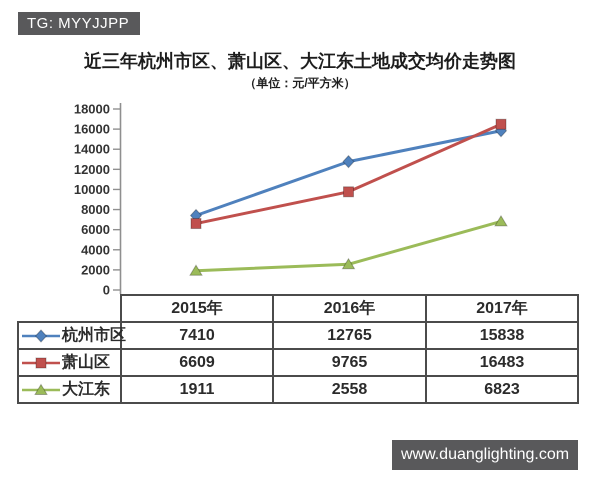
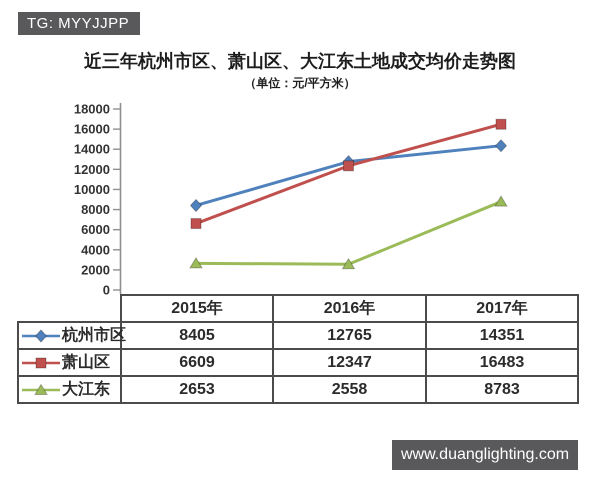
杭州市区/2015年: 7410 -> 8405
大江东/2015年: 1911 -> 2653
萧山区/2016年: 9765 -> 12347
杭州市区/2017年: 15838 -> 14351
大江东/2017年: 6823 -> 8783
